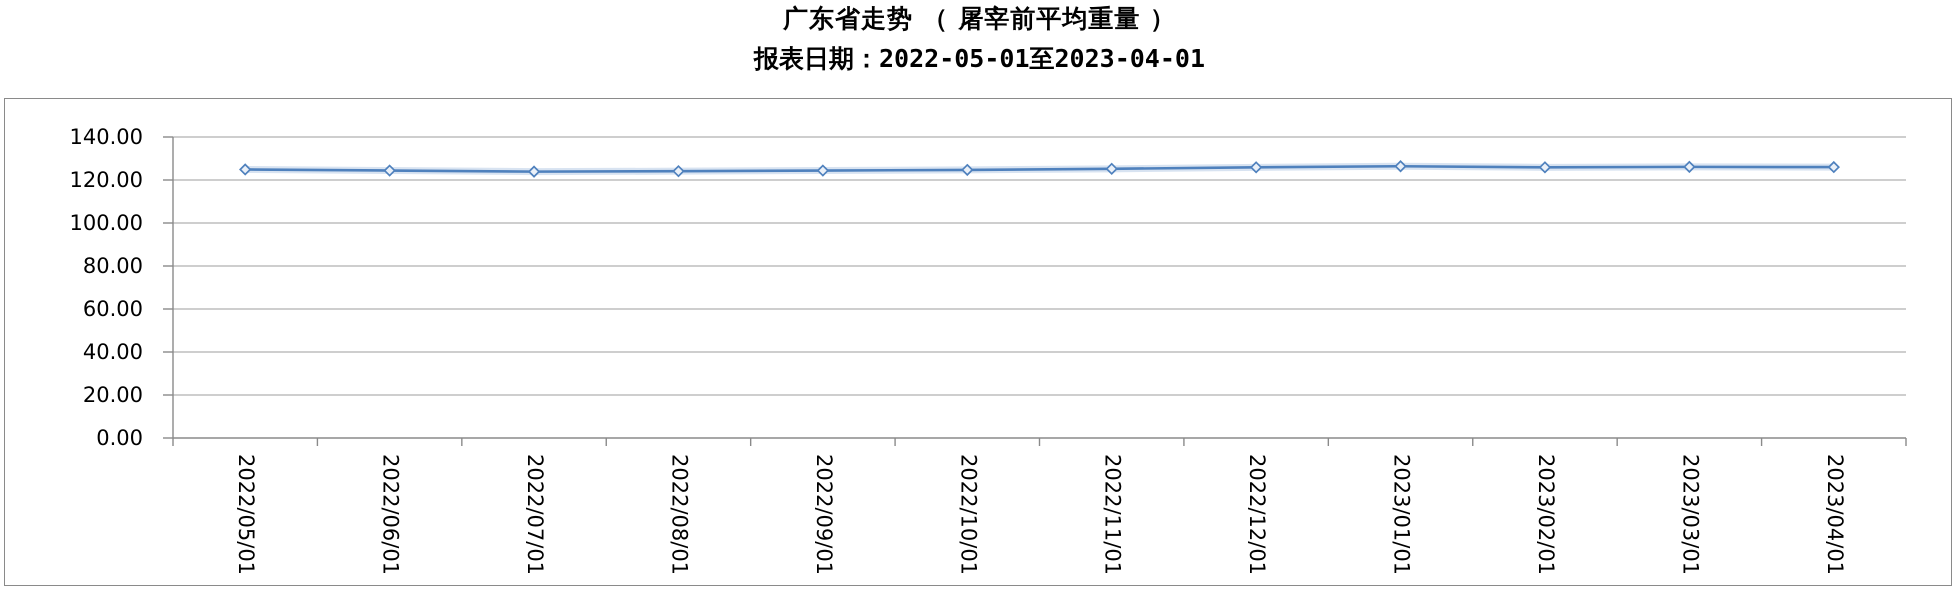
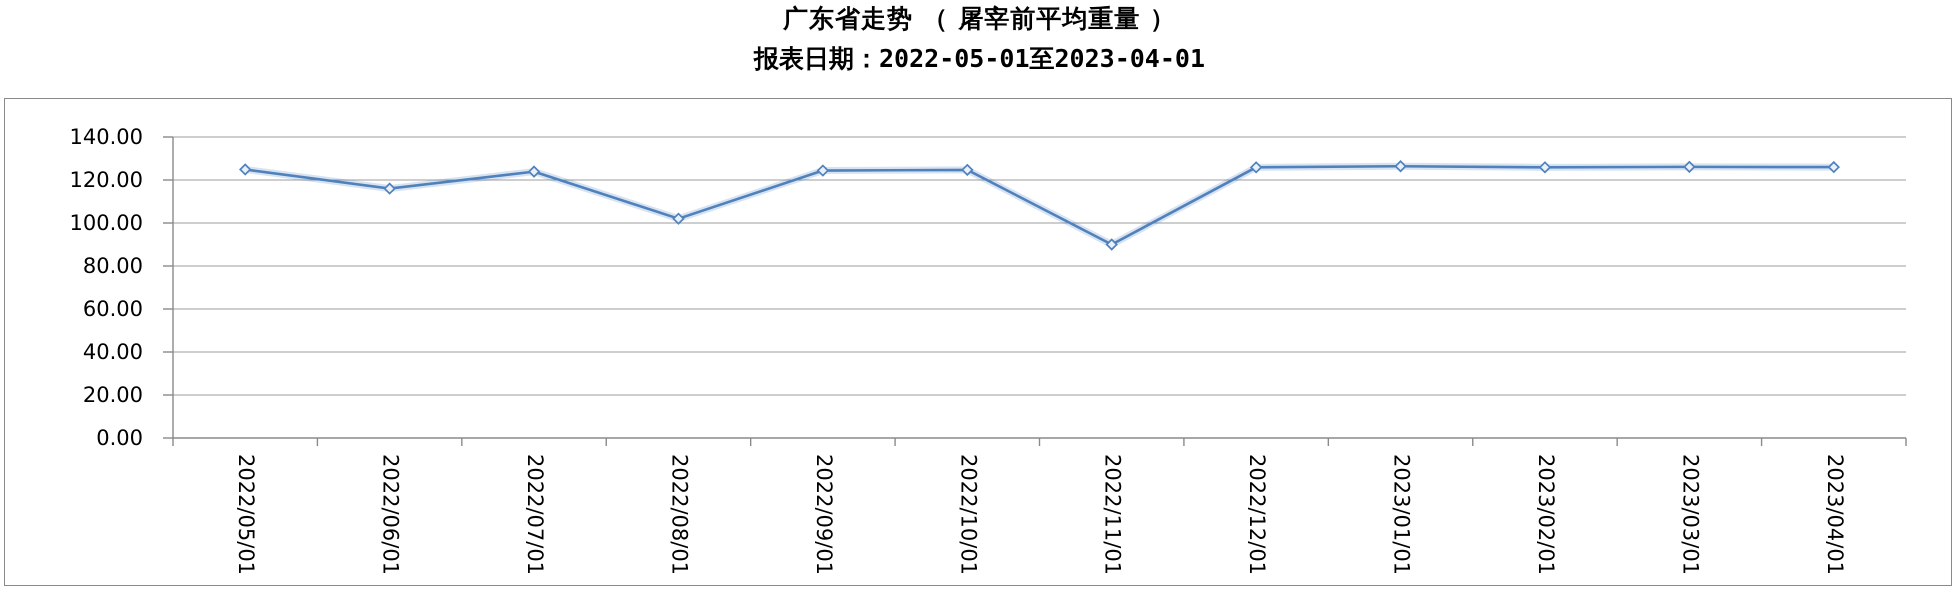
2022/06/01: 124 -> 116
2022/08/01: 124 -> 102
2022/11/01: 125 -> 90
